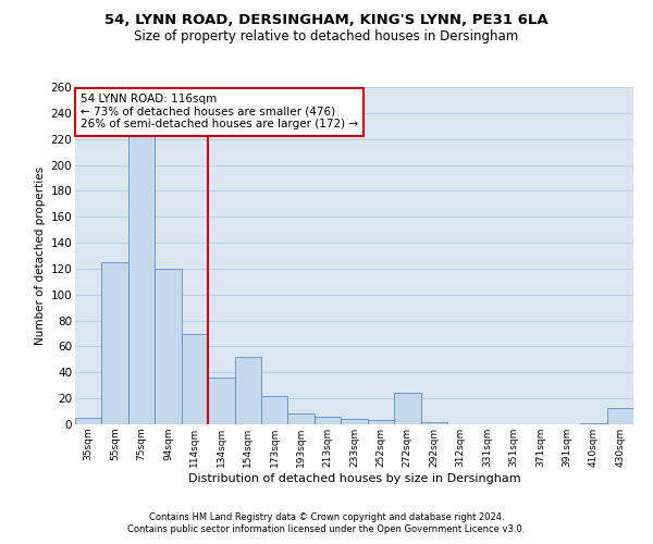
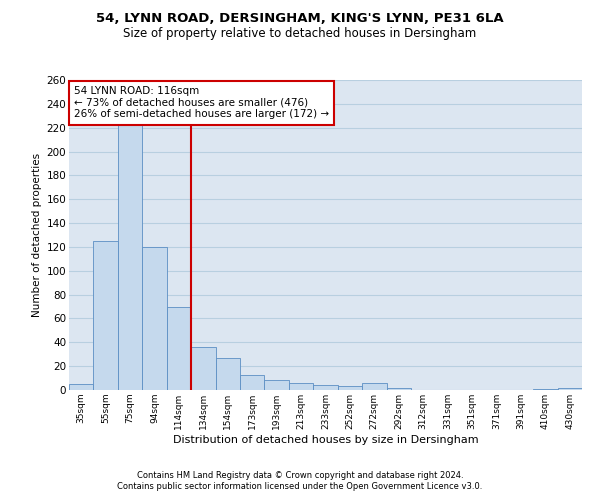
154sqm: 52 -> 27
173sqm: 22 -> 13
272sqm: 24 -> 6
430sqm: 13 -> 2
